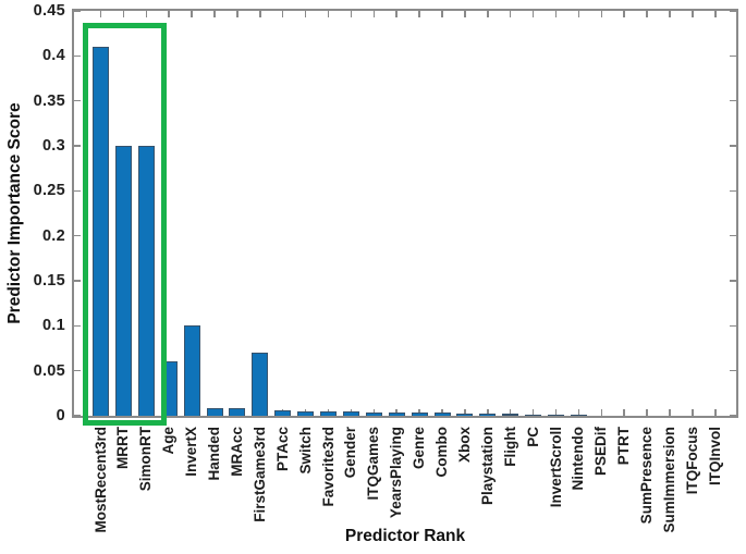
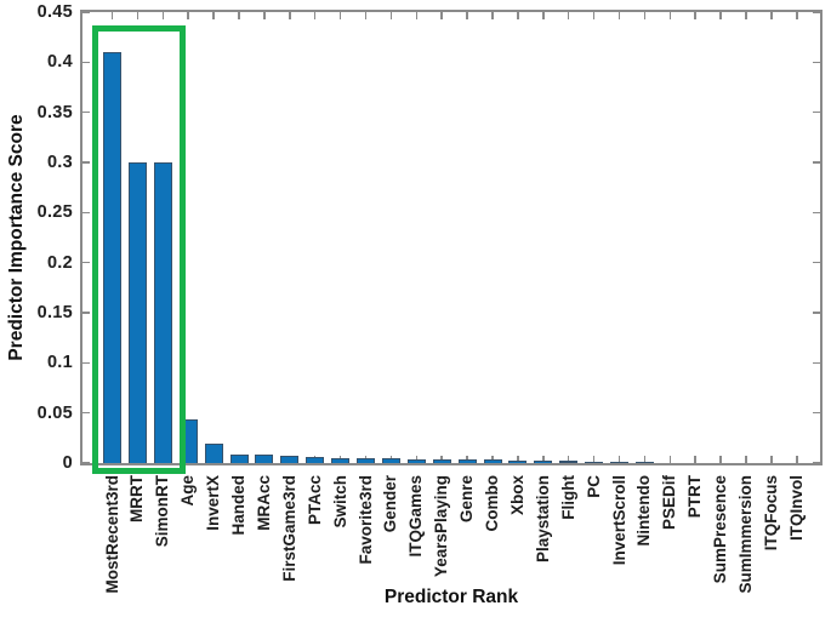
Age: 0.06 -> 0.04
InvertX: 0.10 -> 0.02
FirstGame3rd: 0.07 -> 0.01
